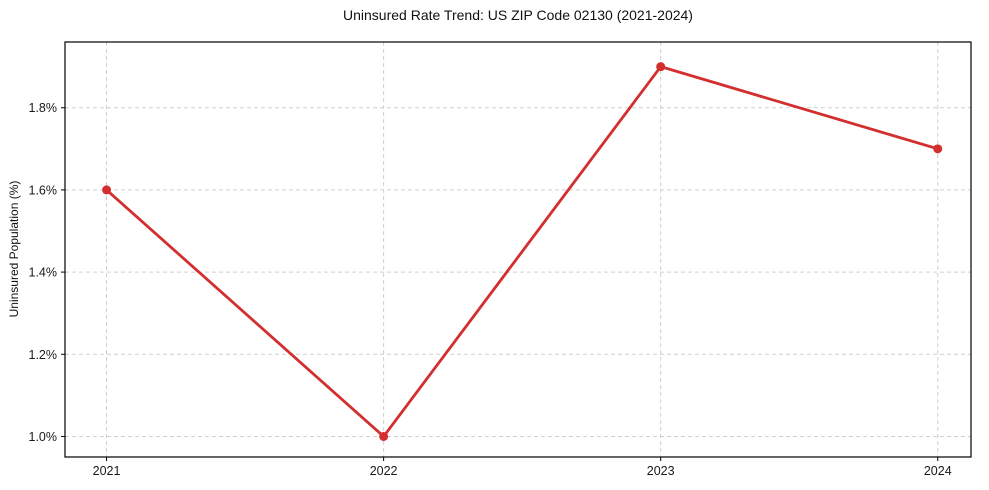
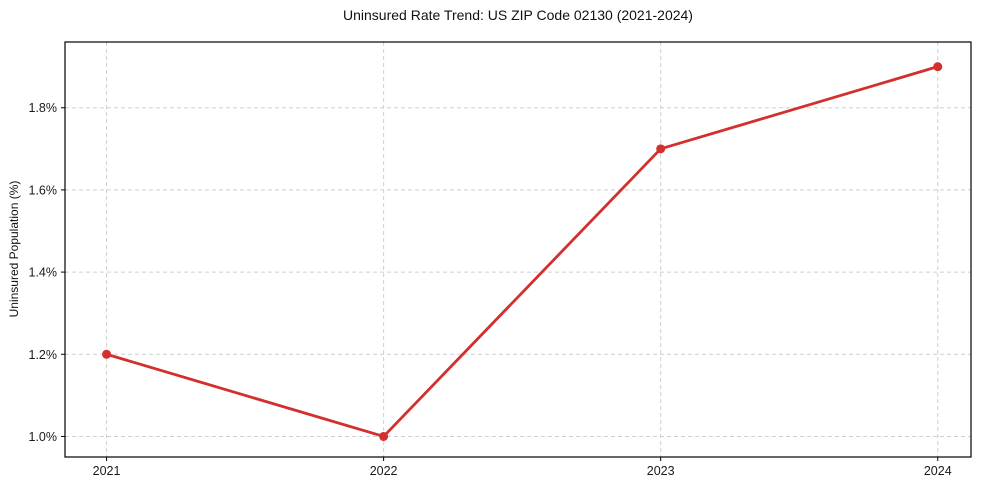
2021: 1.6% -> 1.2%
2023: 1.9% -> 1.7%
2024: 1.7% -> 1.9%
